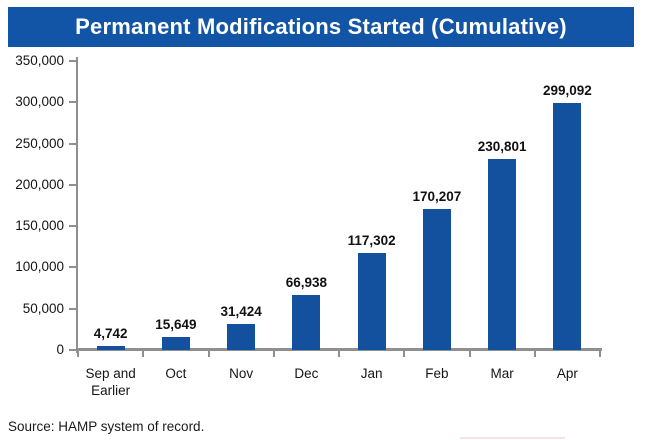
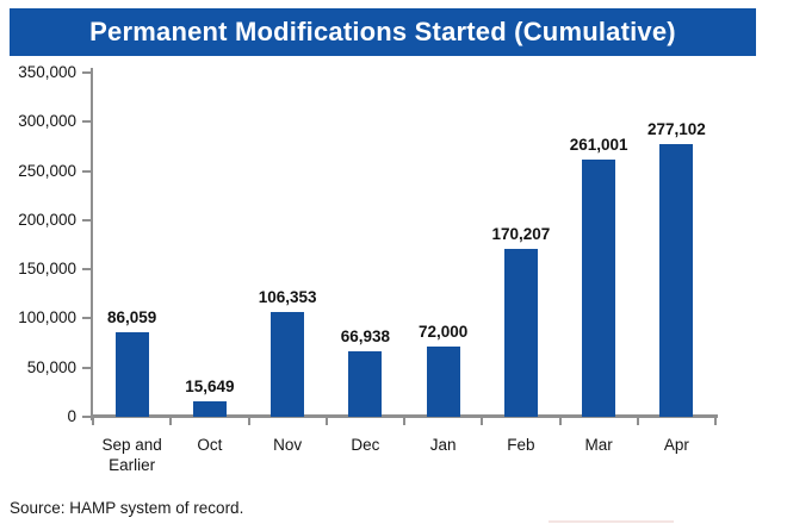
Sep and Earlier: 4,742 -> 86,059
Nov: 31,424 -> 106,353
Jan: 117,302 -> 72,000
Mar: 230,801 -> 261,001
Apr: 299,092 -> 277,102
